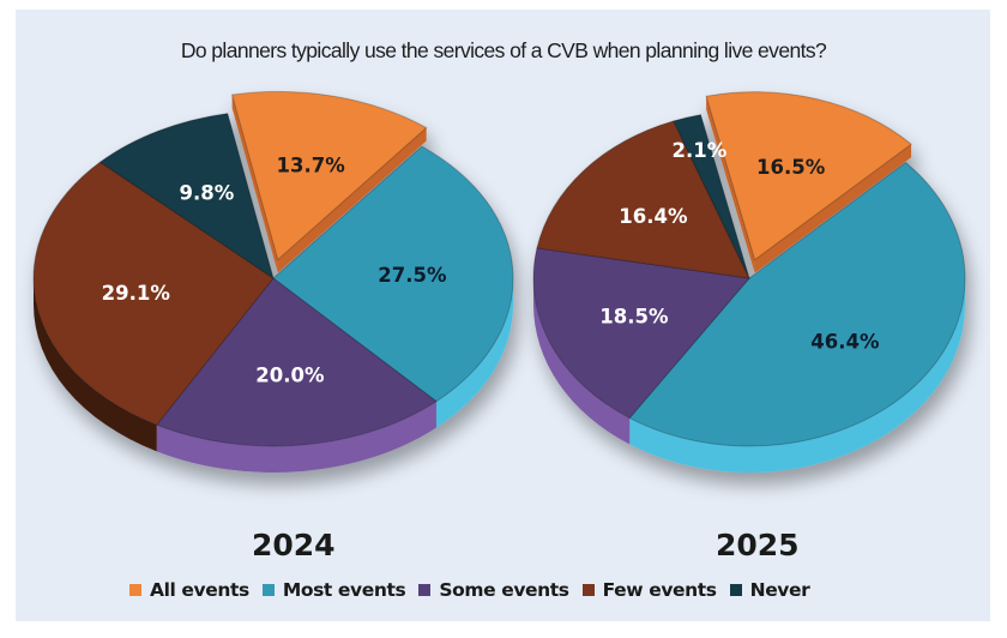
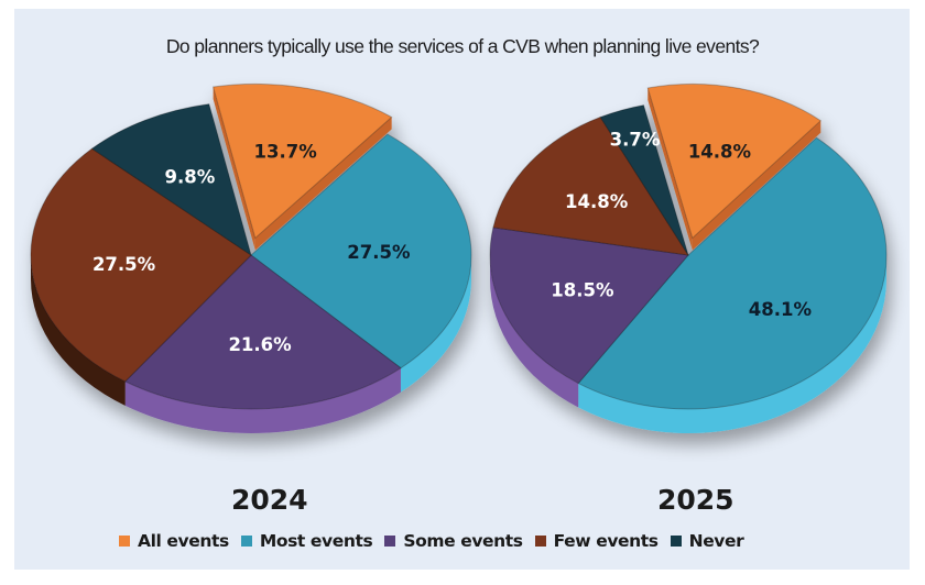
2024/Some events: 20.0% -> 21.6%
2024/Few events: 29.1% -> 27.5%
2025/All events: 16.5% -> 14.8%
2025/Most events: 46.4% -> 48.1%
2025/Few events: 16.4% -> 14.8%
2025/Never: 2.1% -> 3.7%
